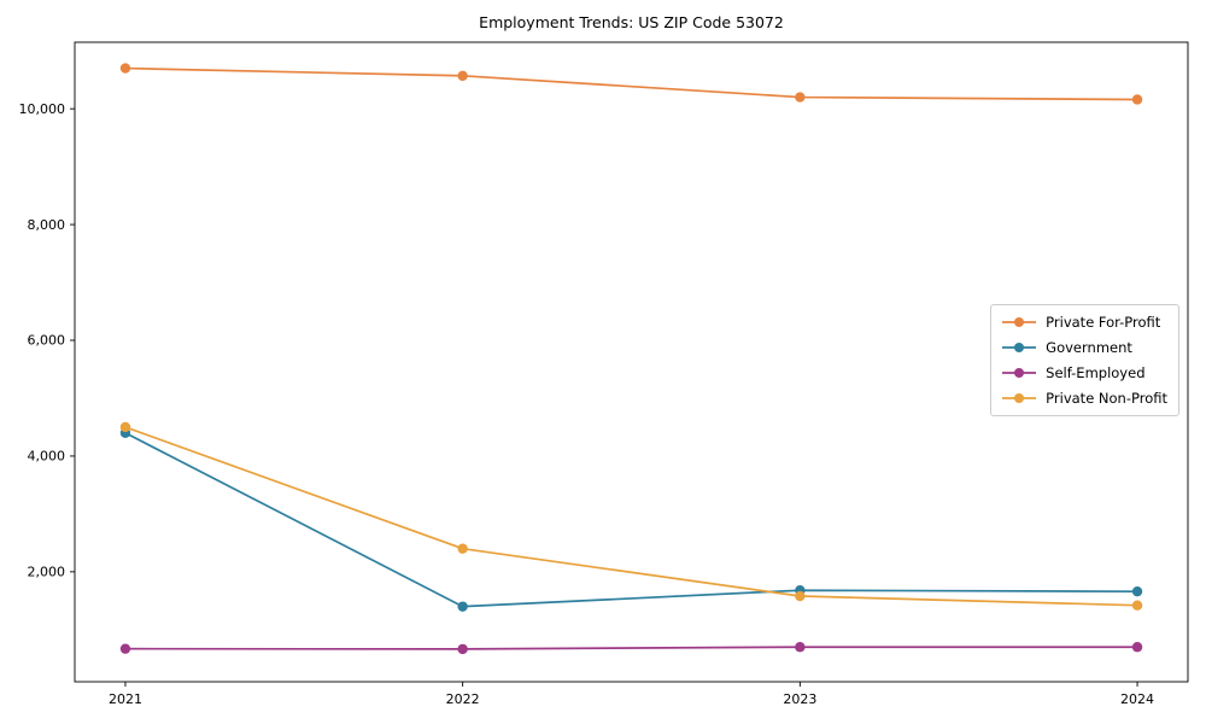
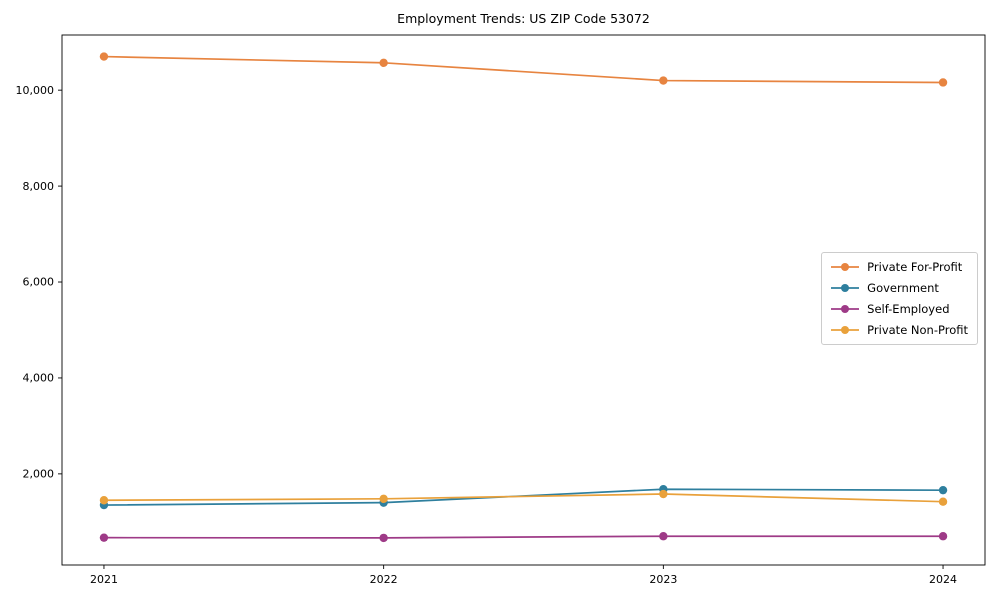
Government/2021: 4400 -> 1400
Private Non-Profit/2021: 4500 -> 1400
Private Non-Profit/2022: 2400 -> 1500
